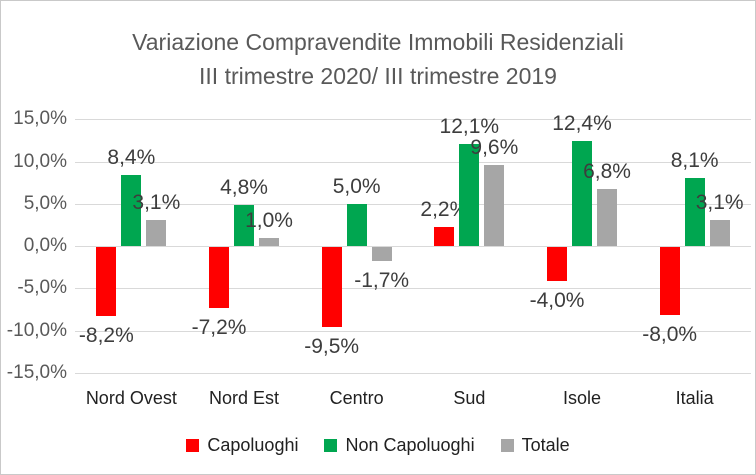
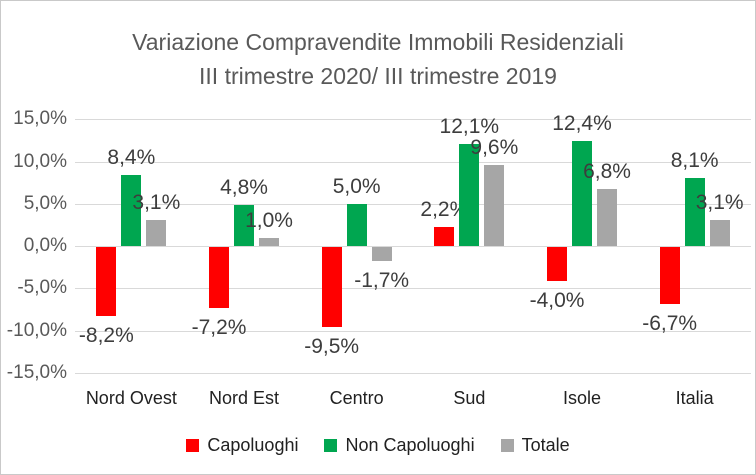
Capoluoghi/Italia: -8,0% -> -6,7%
